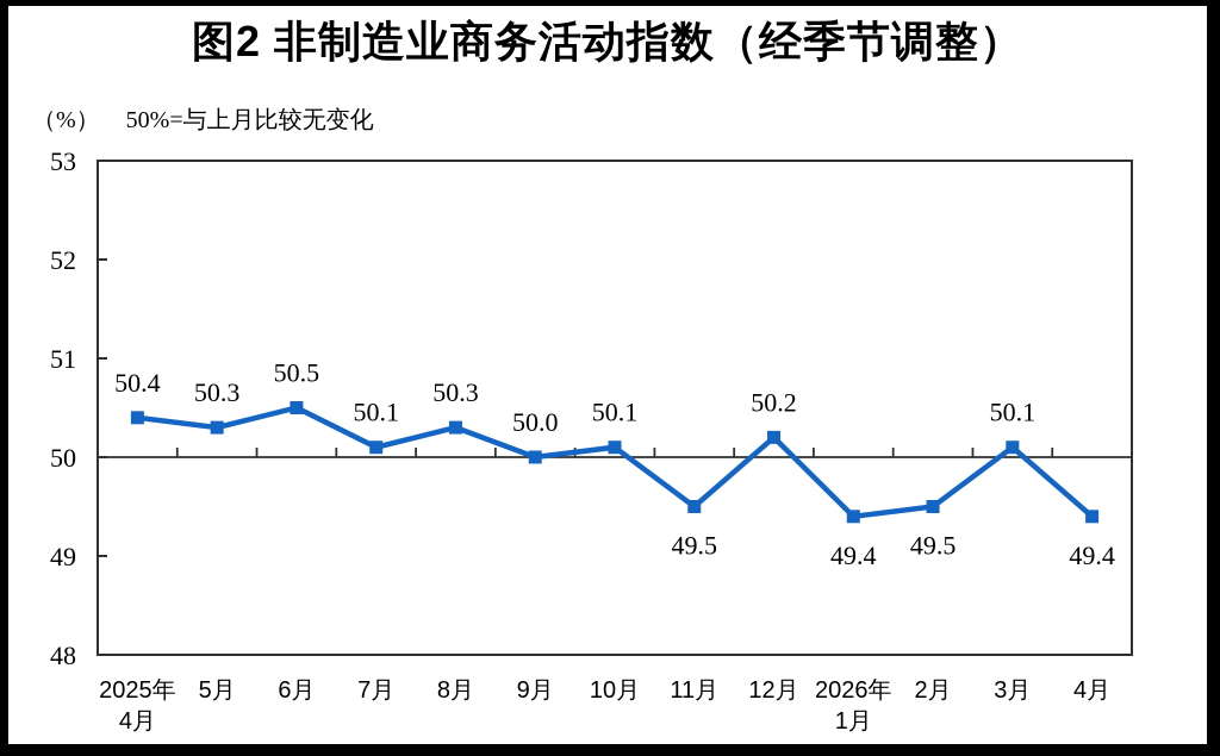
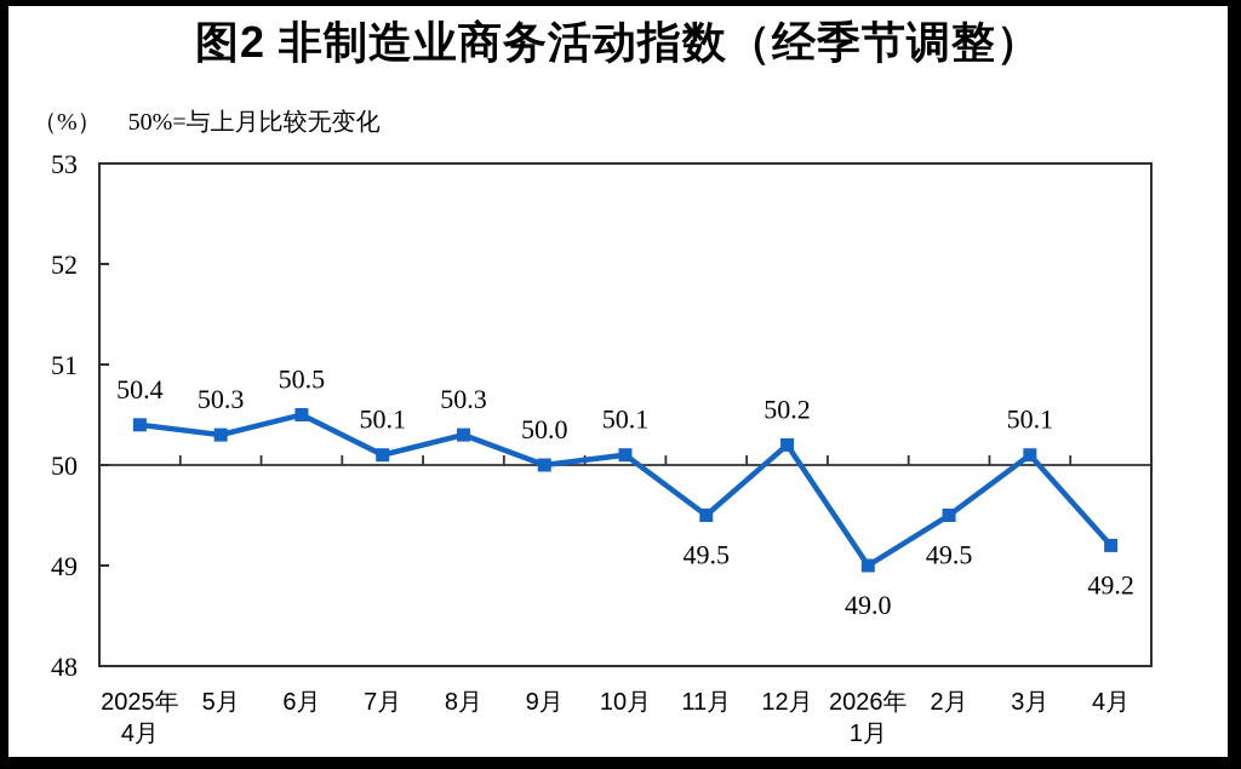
2026年 1月: 49.4 -> 49.0
4月: 49.4 -> 49.2
